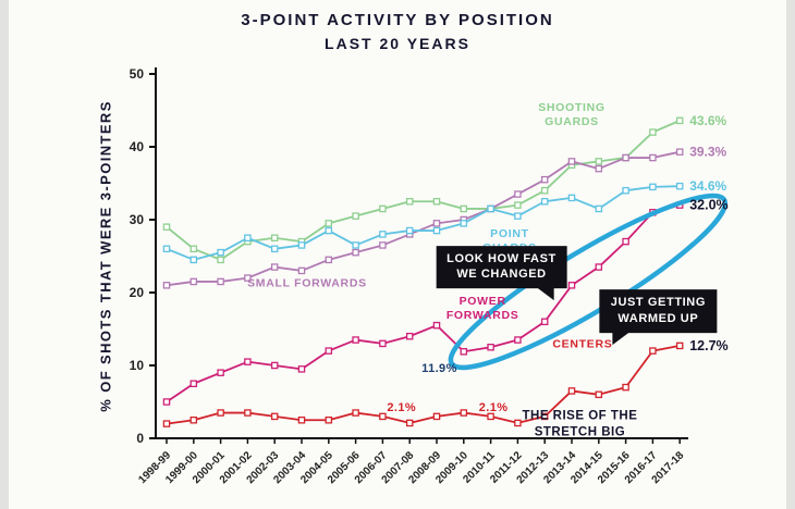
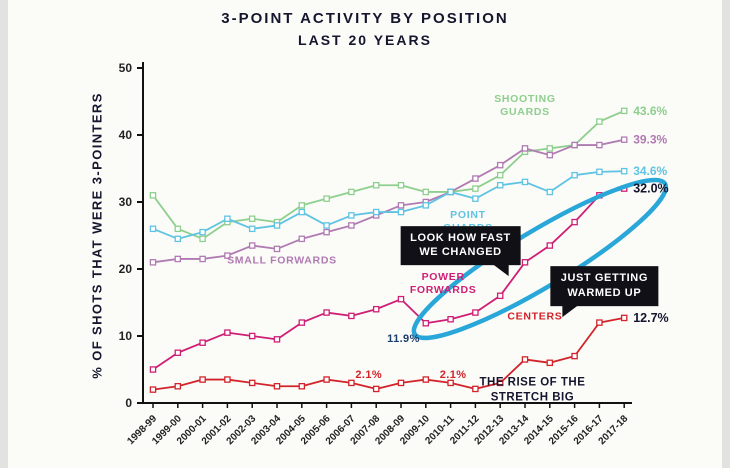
SHOOTING GUARDS/1998-99: 29 -> 31
